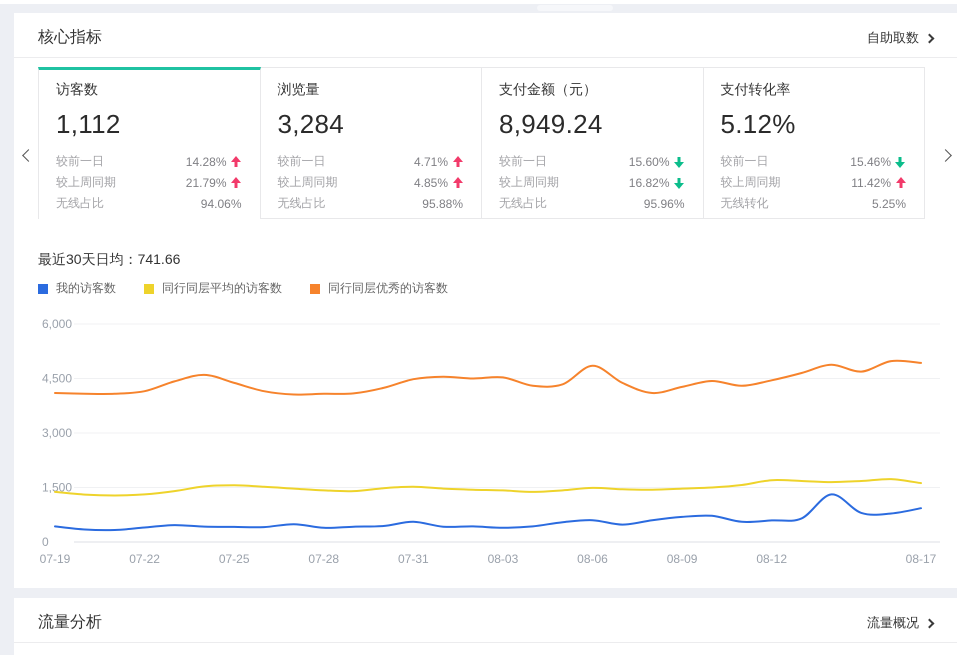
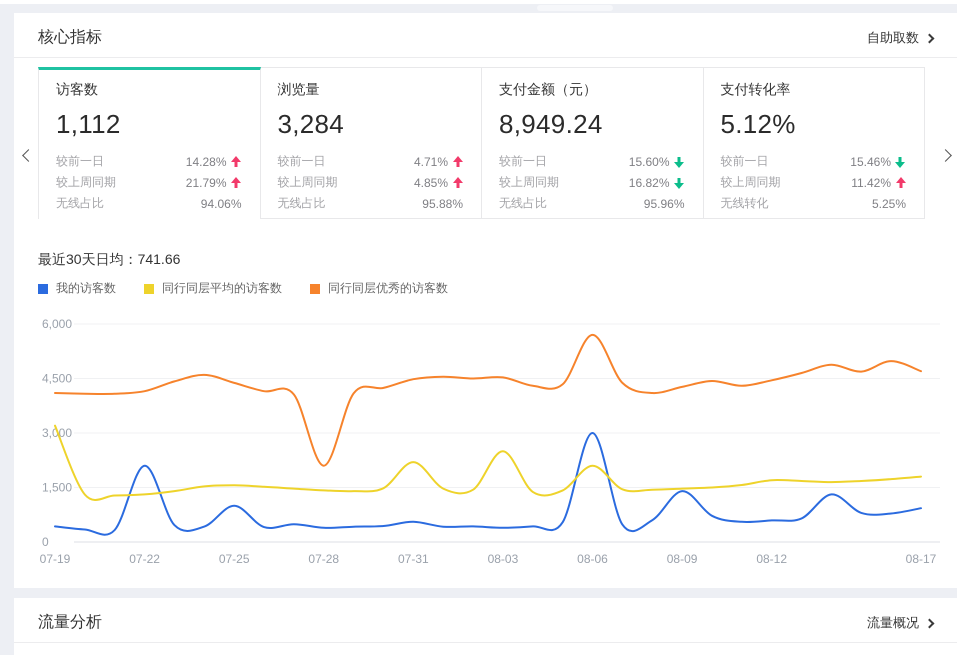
同行同层平均的访客数/07-19: 1400 -> 3200
我的访客数/07-22: 400 -> 2100
我的访客数/07-25: 400 -> 1000
同行同层优秀的访客数/07-28: 4100 -> 2100
同行同层平均的访客数/07-31: 1500 -> 2200
同行同层平均的访客数/08-03: 1400 -> 2500
我的访客数/08-06: 600 -> 3000
同行同层平均的访客数/08-06: 1500 -> 2100
同行同层优秀的访客数/08-06: 4800 -> 5700
我的访客数/08-09: 700 -> 1400
同行同层平均的访客数/08-17: 1600 -> 1800
同行同层优秀的访客数/08-17: 4900 -> 4700
